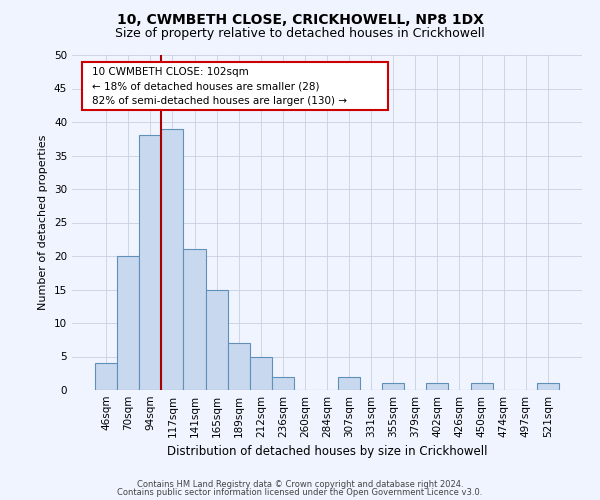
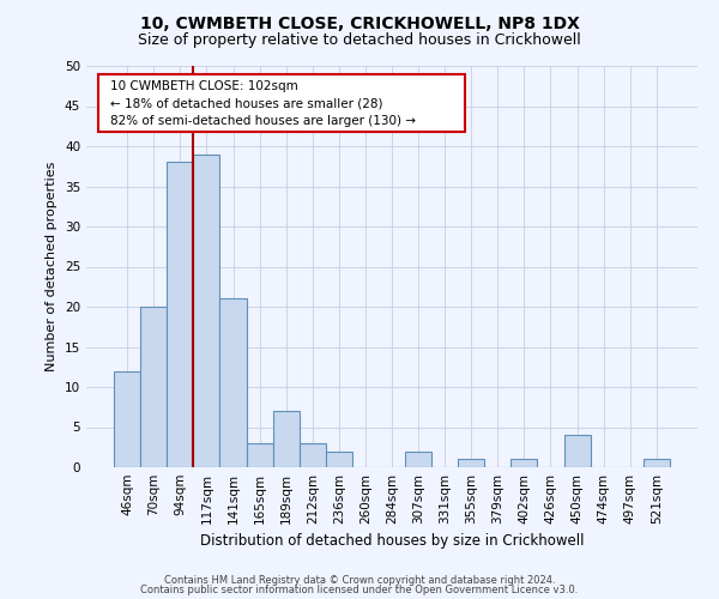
46sqm: 4 -> 12
165sqm: 15 -> 3
212sqm: 5 -> 3
450sqm: 1 -> 4
